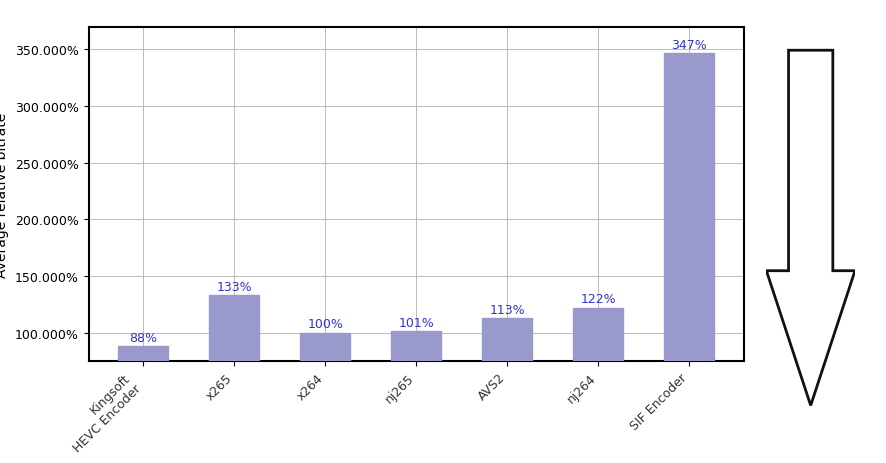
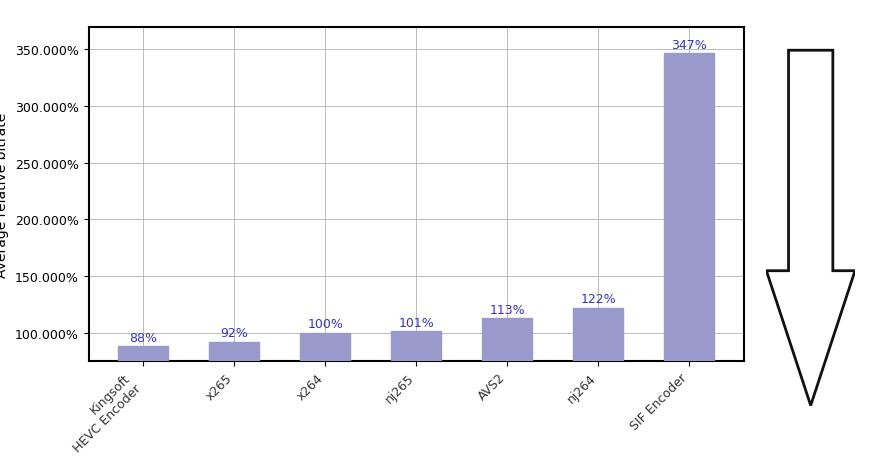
x265: 133% -> 92%
